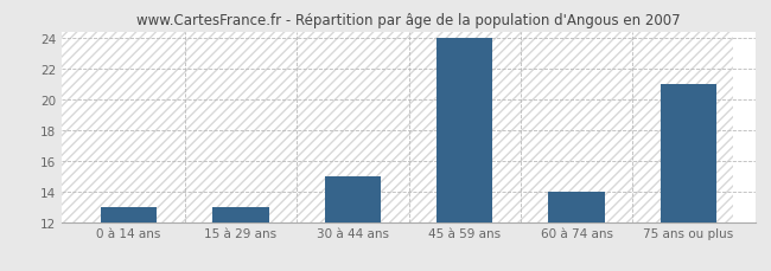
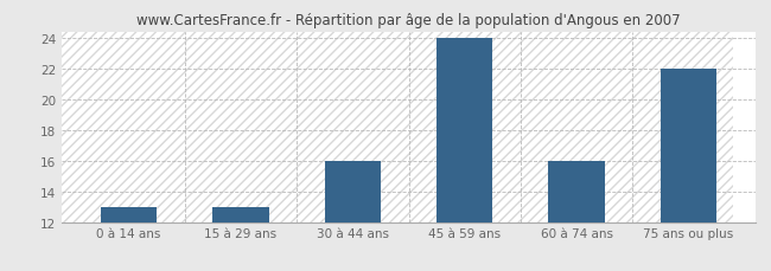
30 à 44 ans: 15 -> 16
60 à 74 ans: 14 -> 16
75 ans ou plus: 21 -> 22
